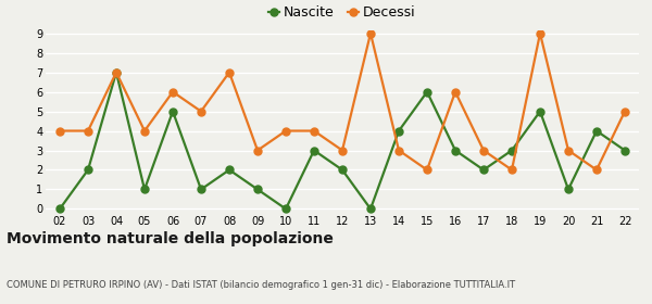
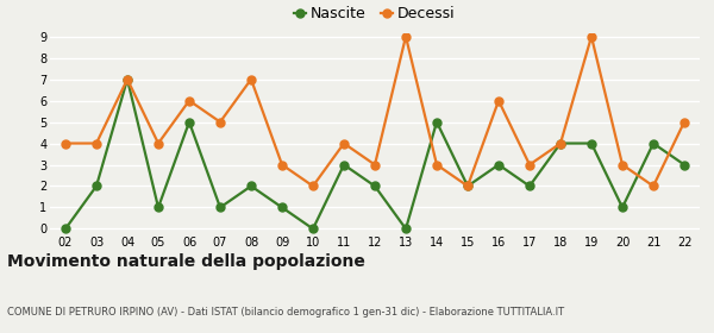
Decessi/10: 4 -> 2
Nascite/14: 4 -> 5
Nascite/15: 6 -> 2
Nascite/18: 3 -> 4
Decessi/18: 2 -> 4
Nascite/19: 5 -> 4
